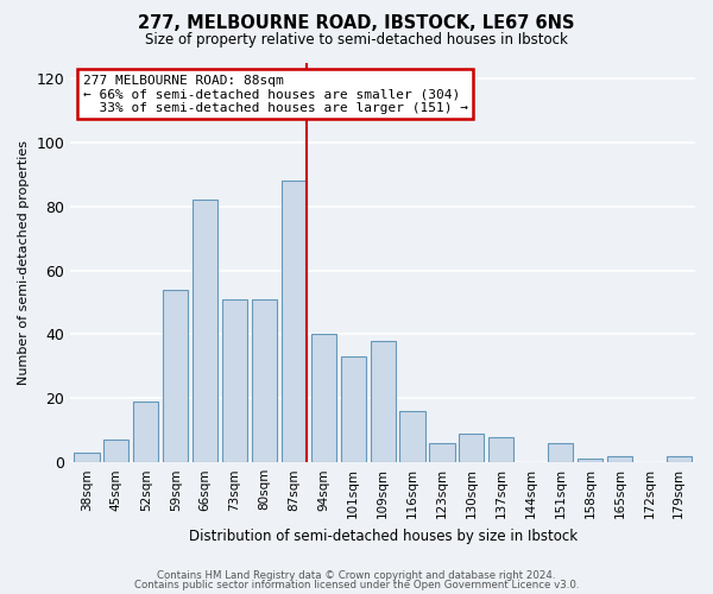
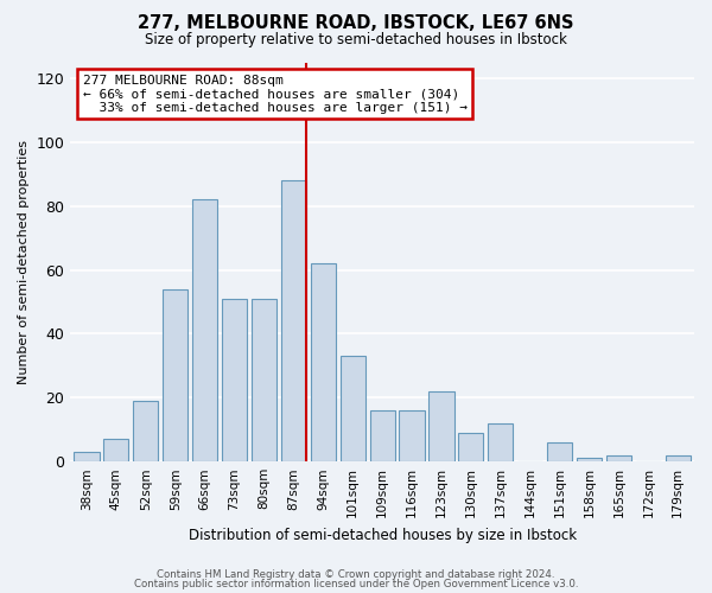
94sqm: 40 -> 62
109sqm: 38 -> 16
123sqm: 6 -> 22
137sqm: 8 -> 12
